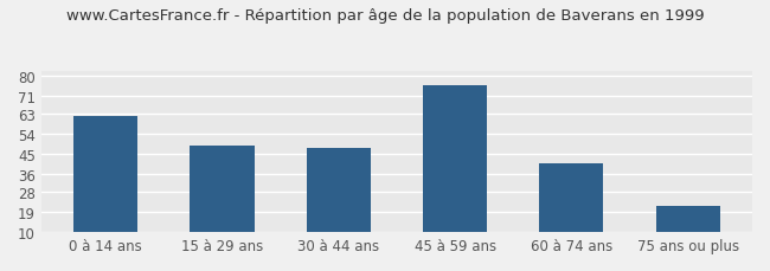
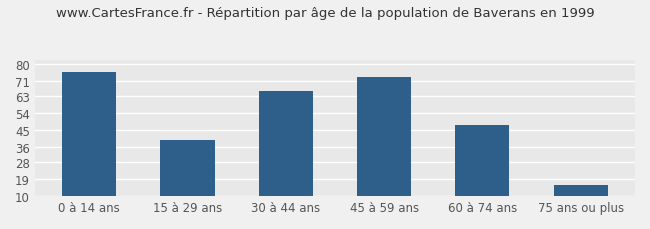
0 à 14 ans: 62 -> 76
15 à 29 ans: 49 -> 40
30 à 44 ans: 48 -> 66
45 à 59 ans: 76 -> 73
60 à 74 ans: 41 -> 48
75 ans ou plus: 22 -> 16
